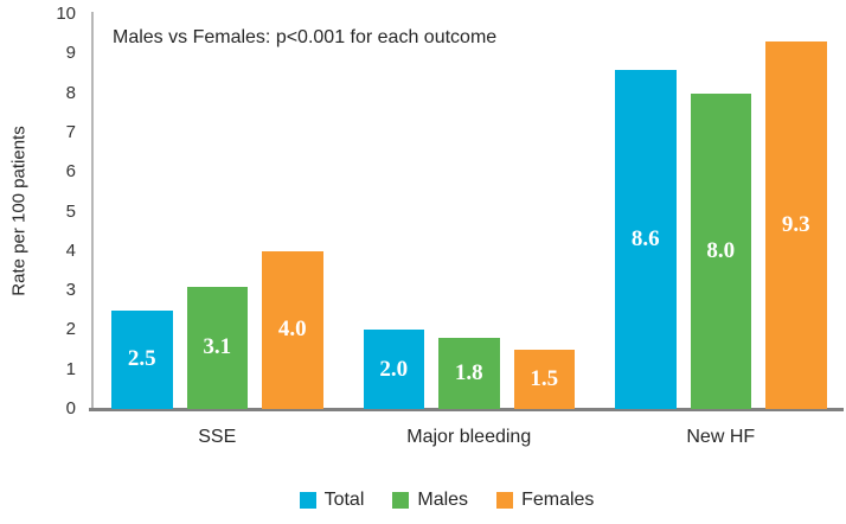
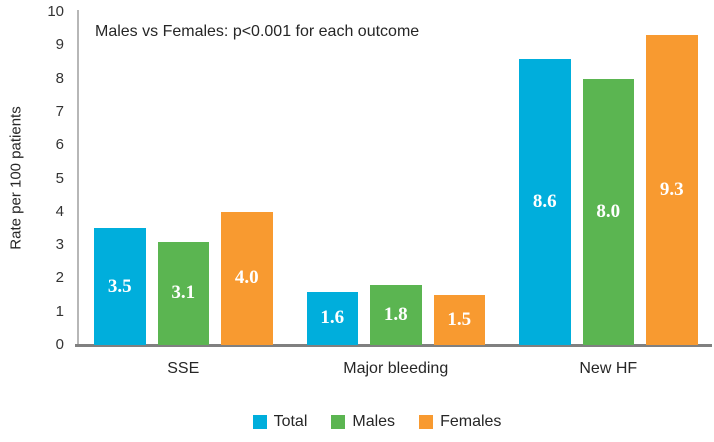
Total/SSE: 2.5 -> 3.5
Total/Major bleeding: 2.0 -> 1.6
